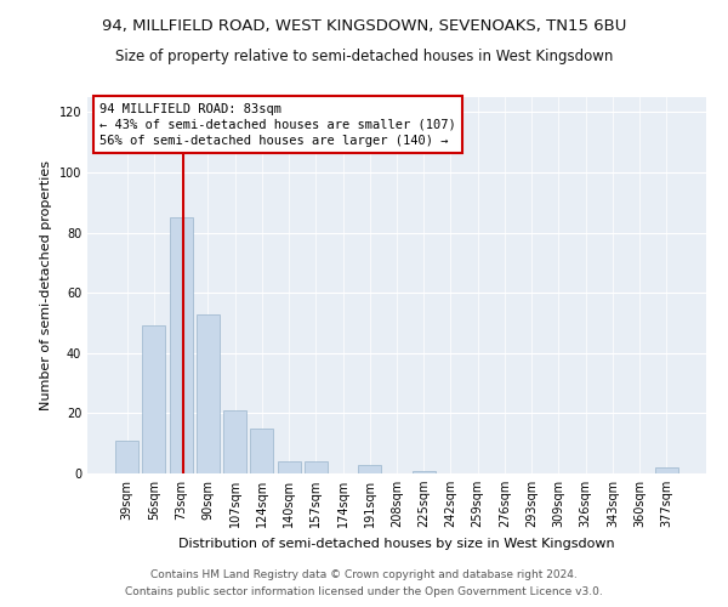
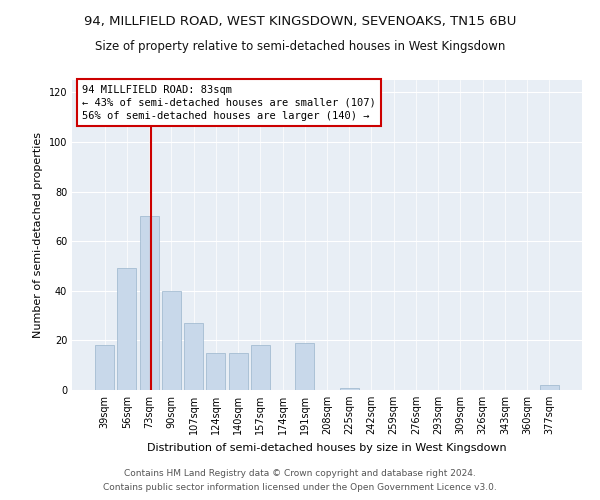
39sqm: 11 -> 18
73sqm: 85 -> 70
90sqm: 53 -> 40
107sqm: 21 -> 27
140sqm: 4 -> 15
157sqm: 4 -> 18
191sqm: 3 -> 19
